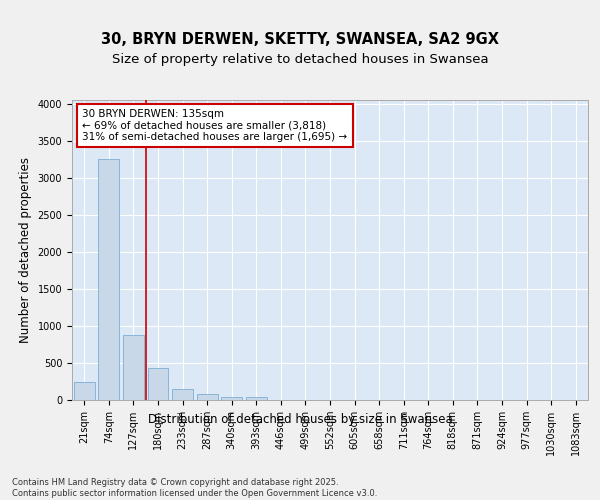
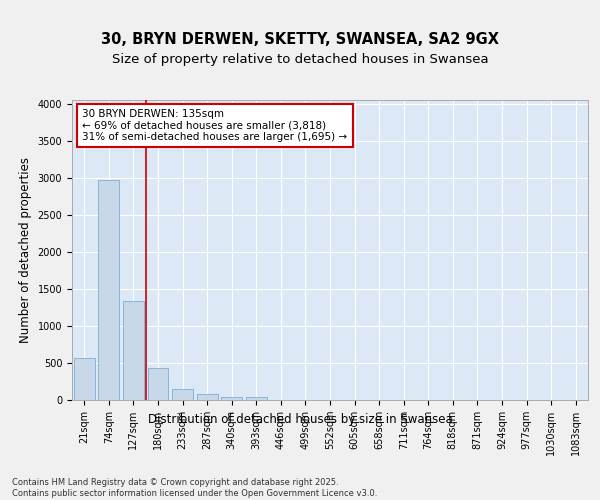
21sqm: 240 -> 570
74sqm: 3260 -> 2970
127sqm: 880 -> 1340
